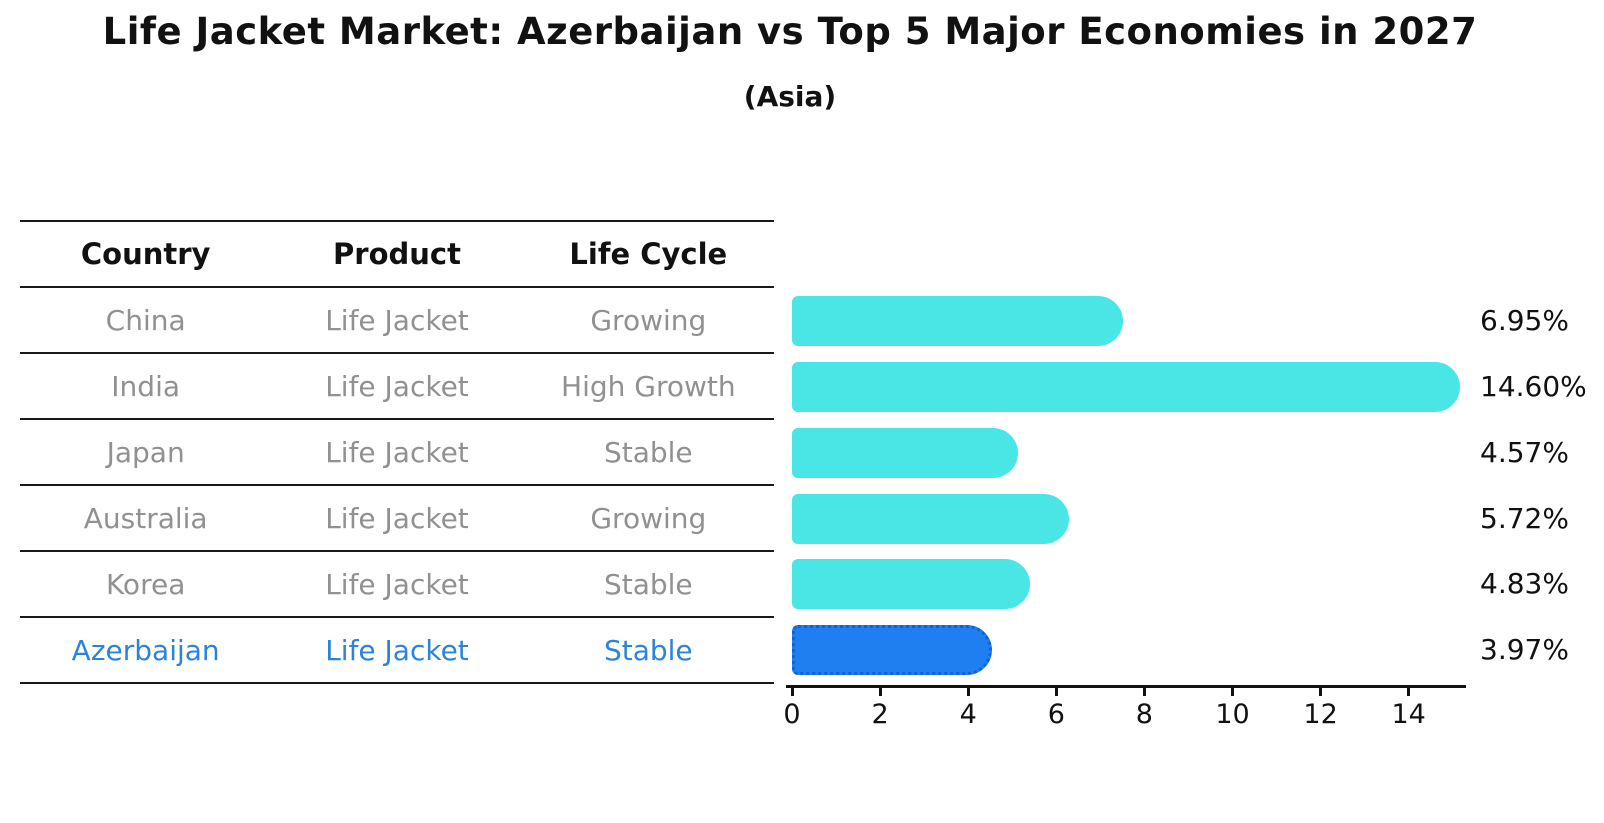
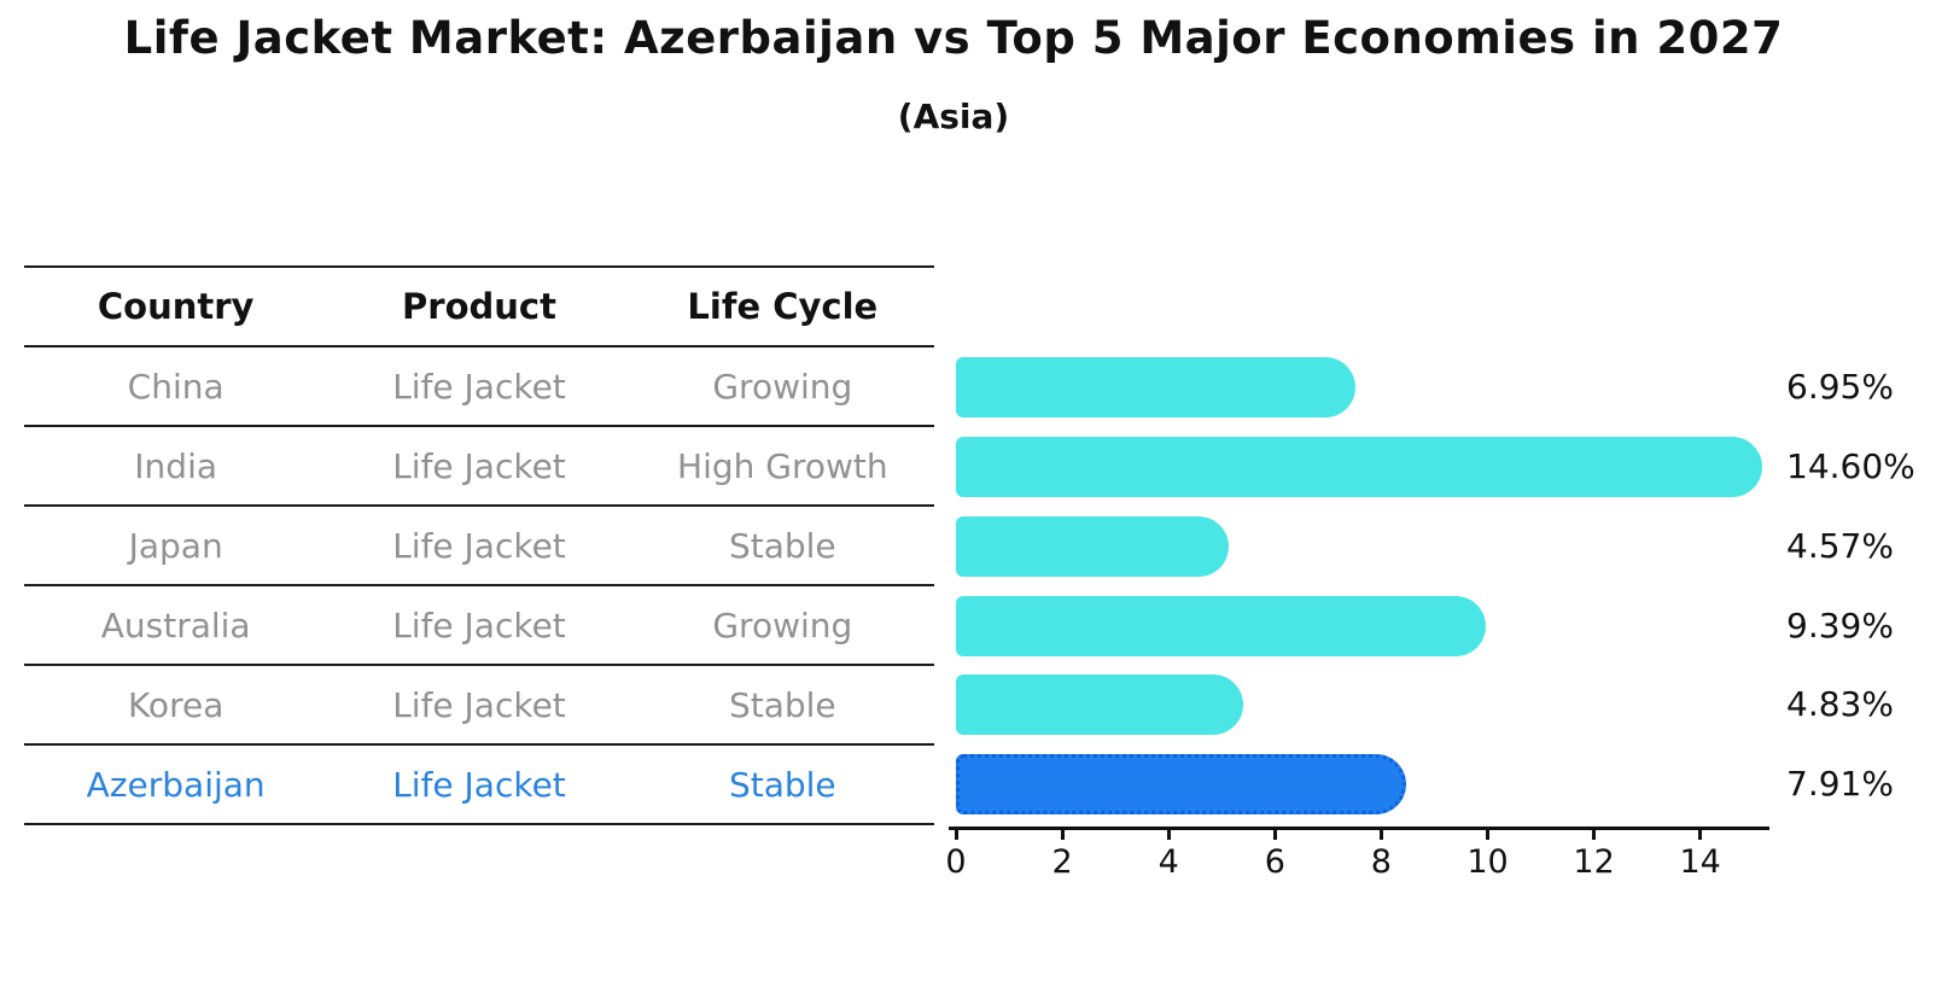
Australia: 5.72% -> 9.39%
Azerbaijan: 3.97% -> 7.91%
